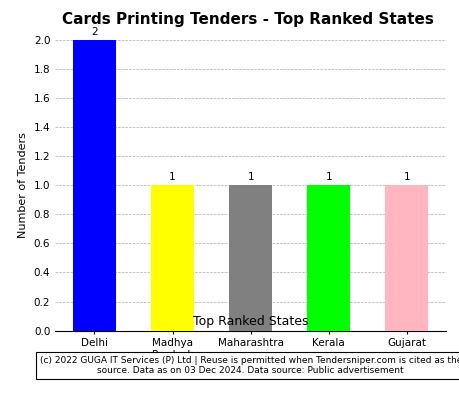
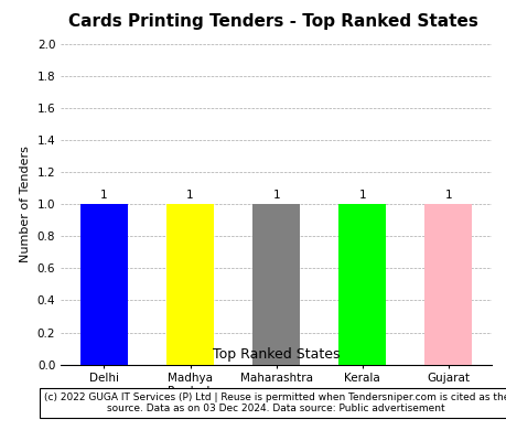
Delhi: 2 -> 1
